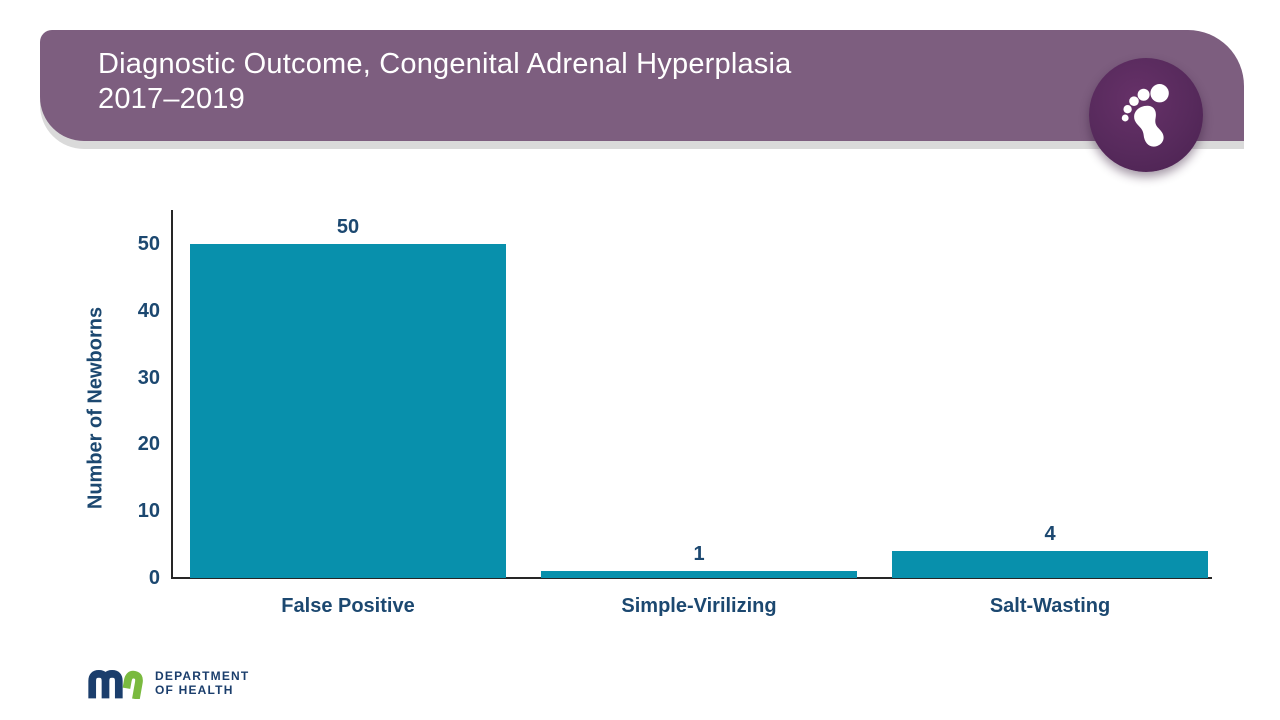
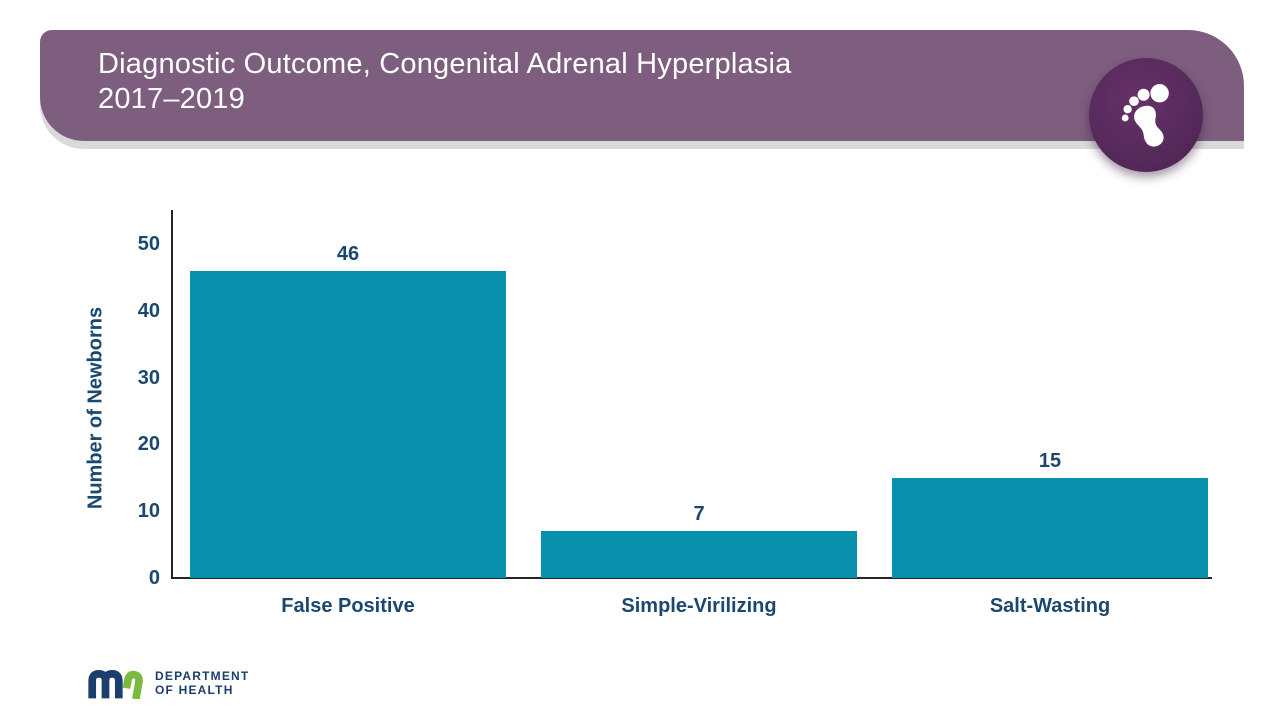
False Positive: 50 -> 46
Simple-Virilizing: 1 -> 7
Salt-Wasting: 4 -> 15
